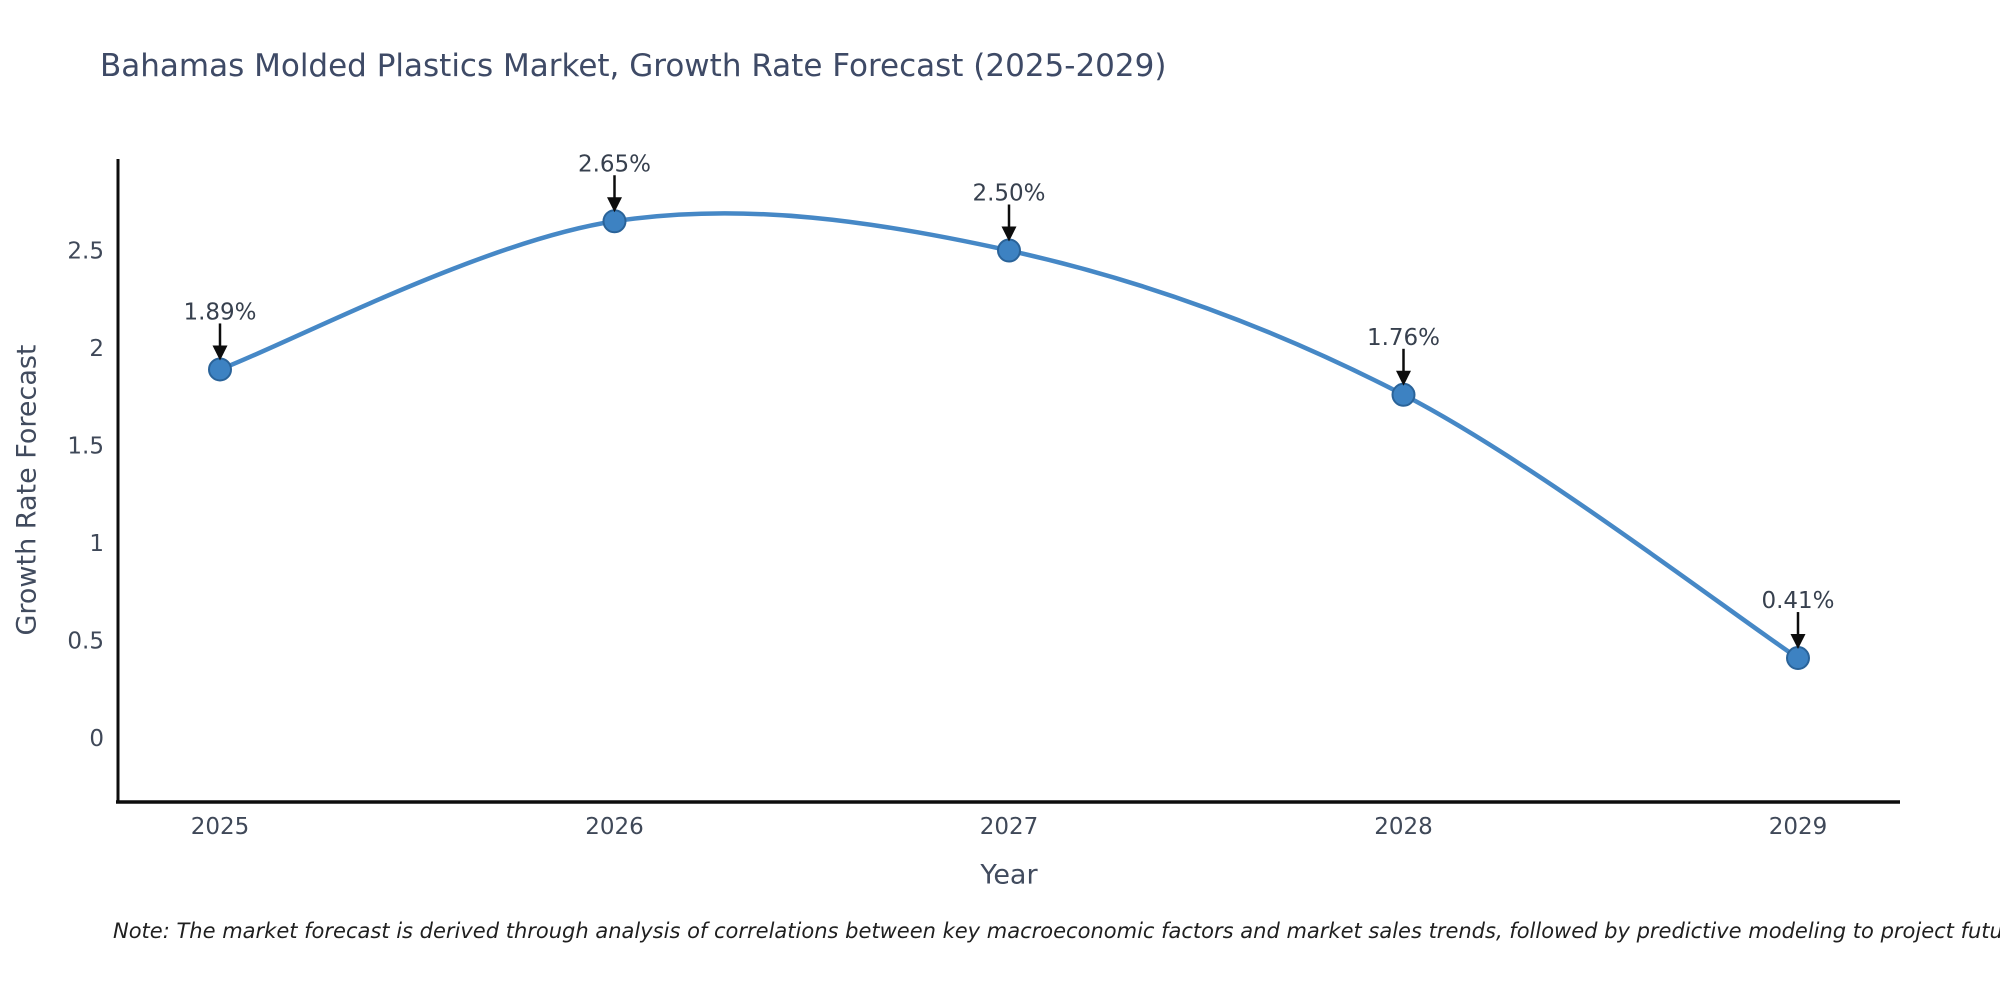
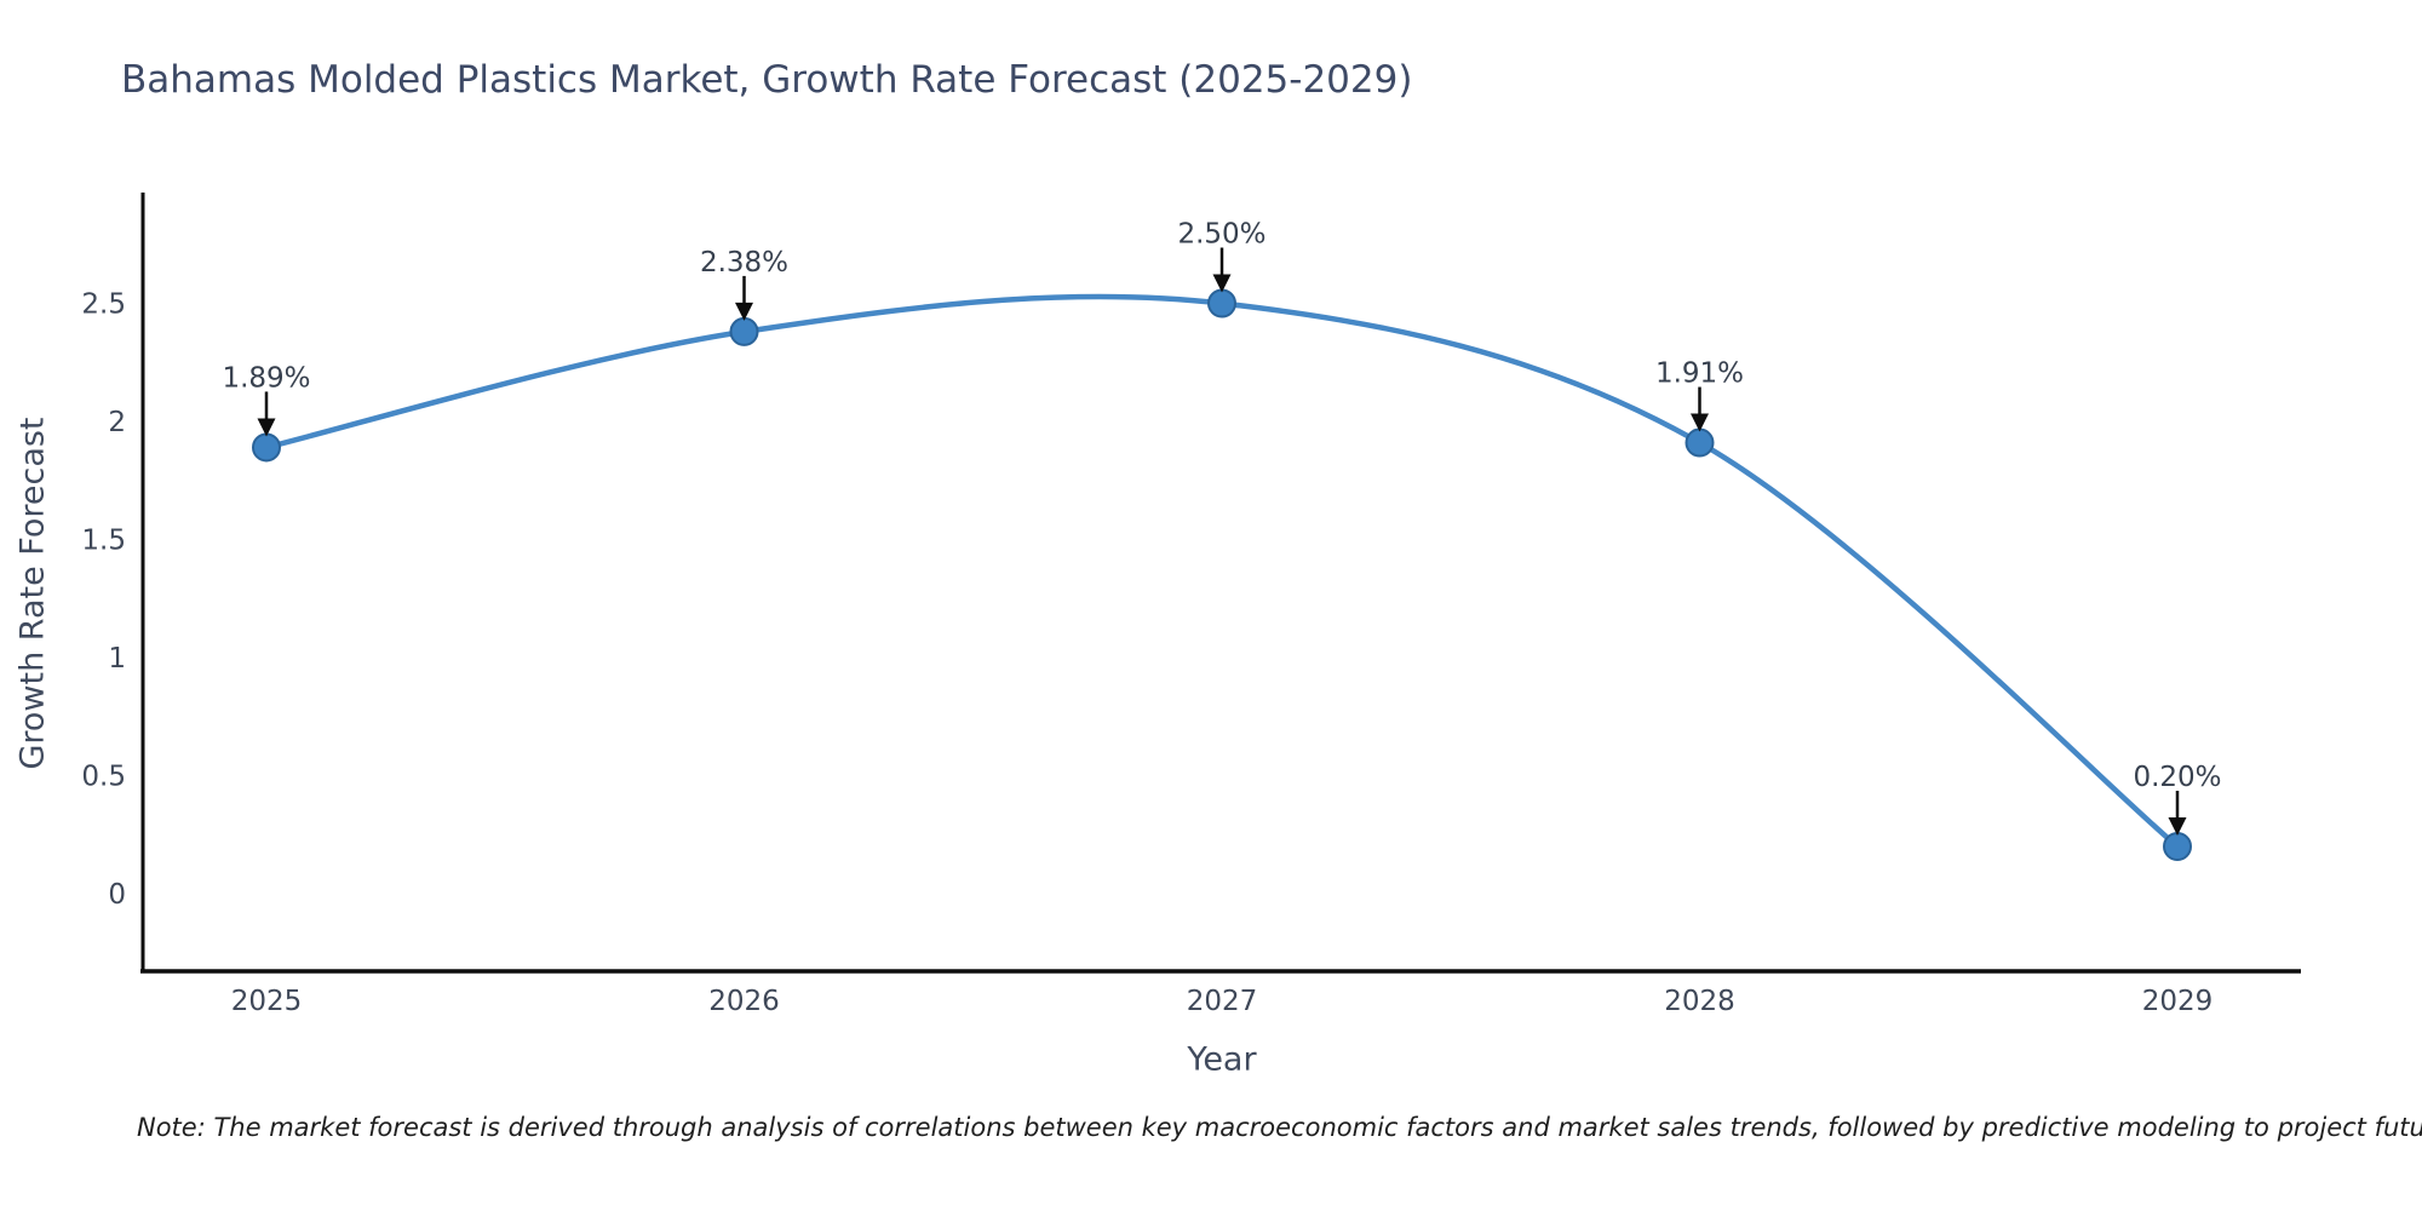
2026: 2.65% -> 2.38%
2028: 1.76% -> 1.91%
2029: 0.41% -> 0.20%
